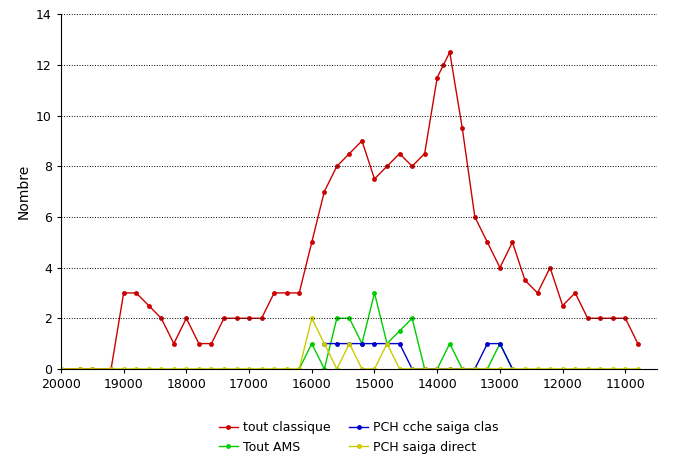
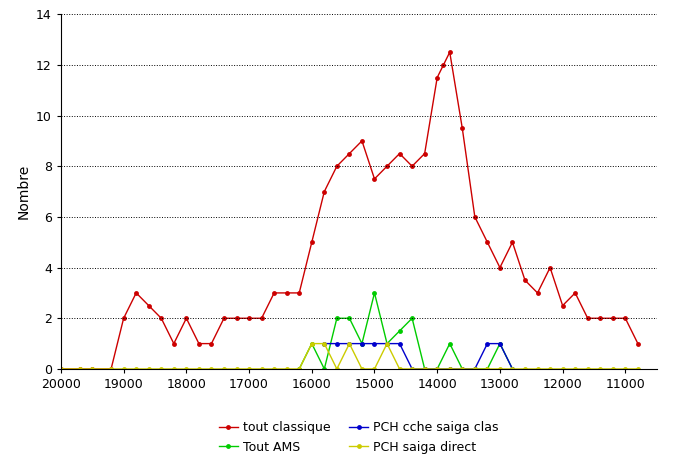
tout classique/19000: 3.0 -> 2.0
PCH saiga direct/16000: 2 -> 1
